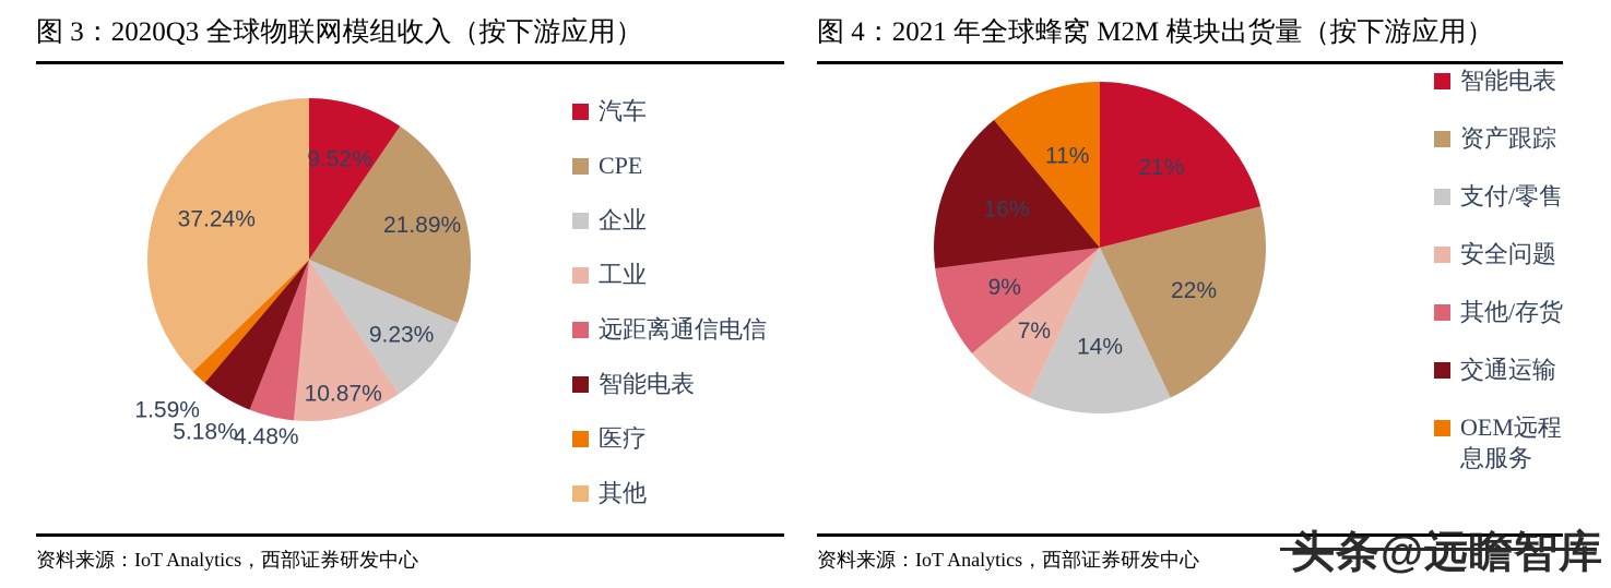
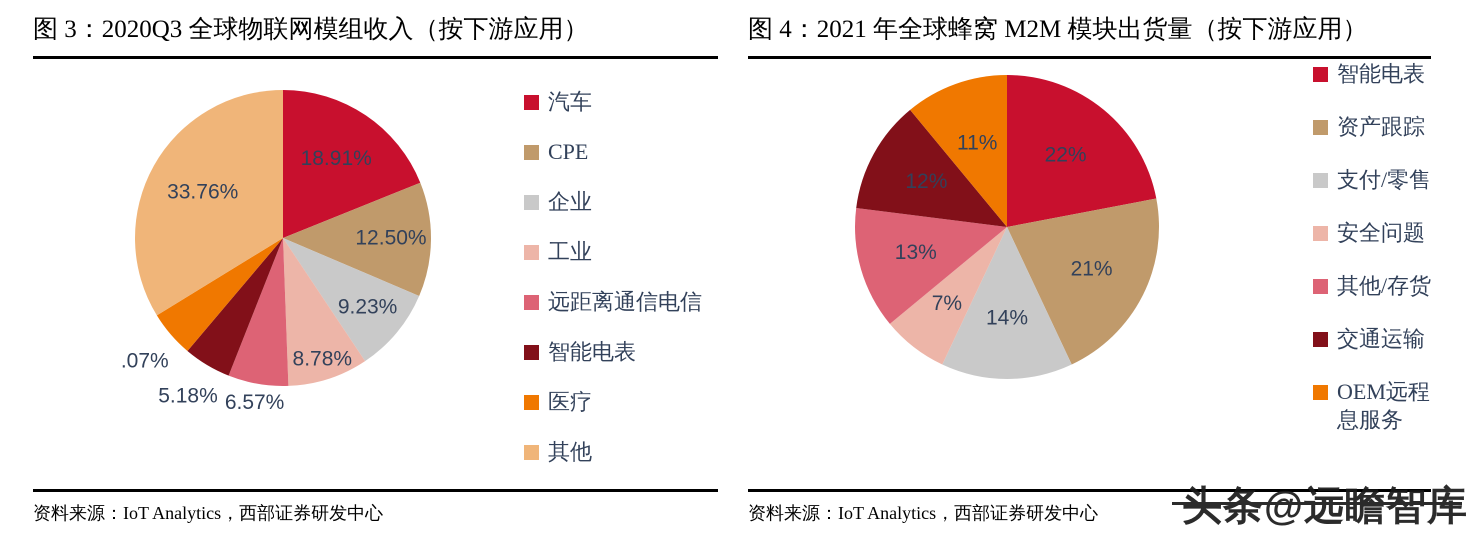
图 3：2020Q3 全球物联网模组收入（按下游应用）/汽车: 9.52% -> 18.91%
图 3：2020Q3 全球物联网模组收入（按下游应用）/CPE: 21.89% -> 12.50%
图 3：2020Q3 全球物联网模组收入（按下游应用）/工业: 10.87% -> 8.78%
图 3：2020Q3 全球物联网模组收入（按下游应用）/远距离通信电信: 4.48% -> 6.57%
图 3：2020Q3 全球物联网模组收入（按下游应用）/医疗: 1.59% -> 5.07%
图 3：2020Q3 全球物联网模组收入（按下游应用）/其他: 37.24% -> 33.76%
图 4：2021 年全球蜂窝 M2M 模块出货量（按下游应用）/智能电表: 21% -> 22%
图 4：2021 年全球蜂窝 M2M 模块出货量（按下游应用）/资产跟踪: 22% -> 21%
图 4：2021 年全球蜂窝 M2M 模块出货量（按下游应用）/其他/存货: 9% -> 13%
图 4：2021 年全球蜂窝 M2M 模块出货量（按下游应用）/交通运输: 16% -> 12%
